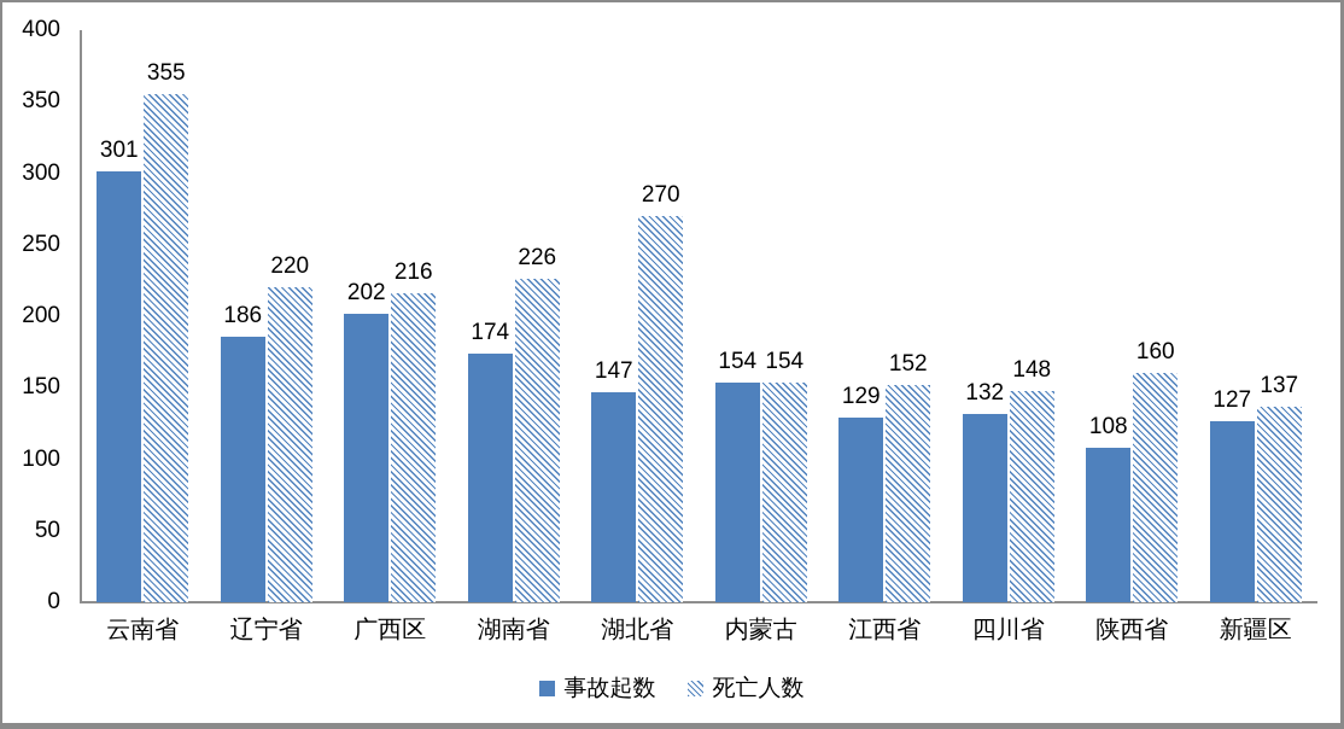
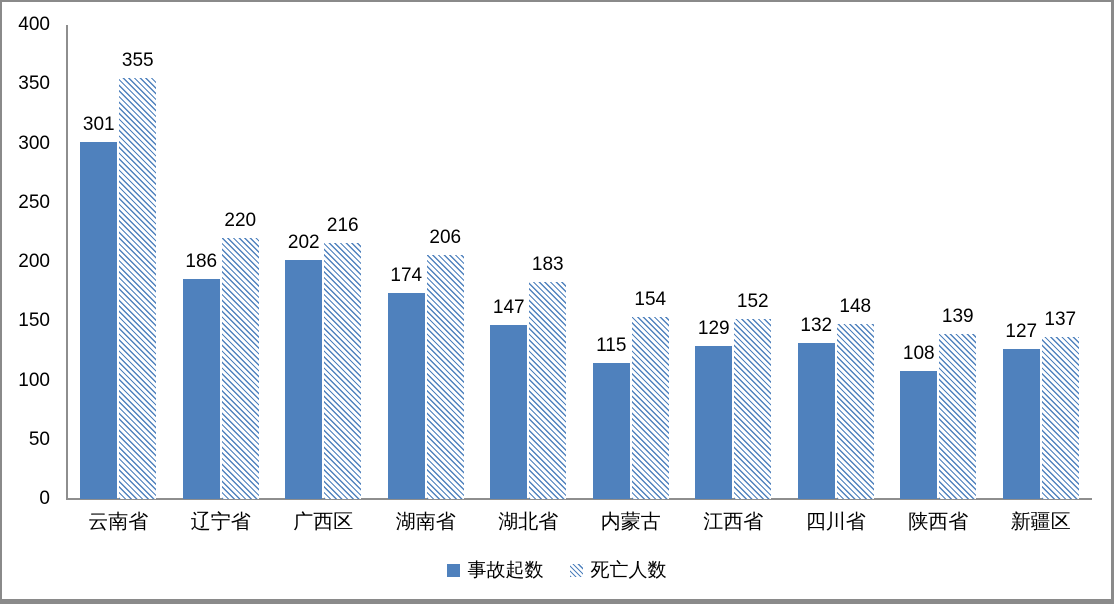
死亡人数/湖南省: 226 -> 206
死亡人数/湖北省: 270 -> 183
事故起数/内蒙古: 154 -> 115
死亡人数/陕西省: 160 -> 139
